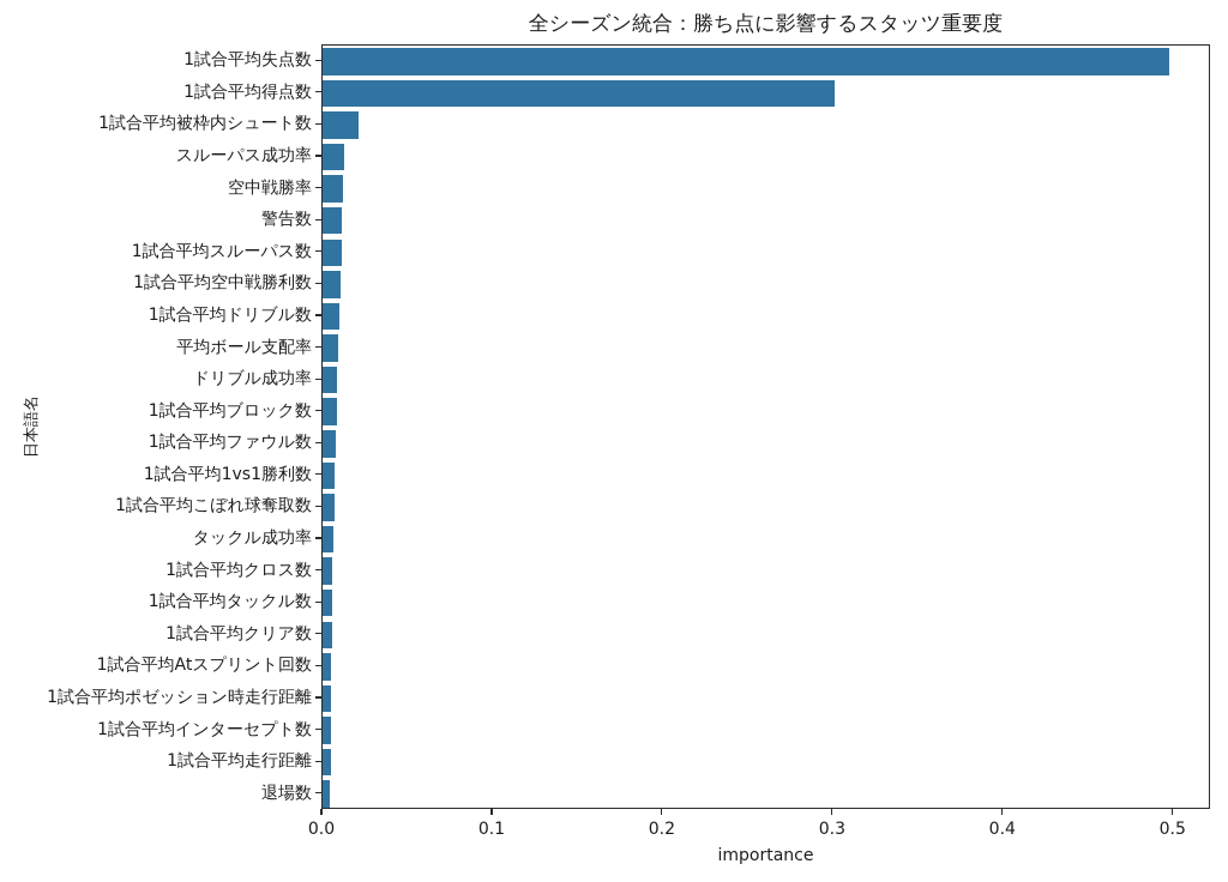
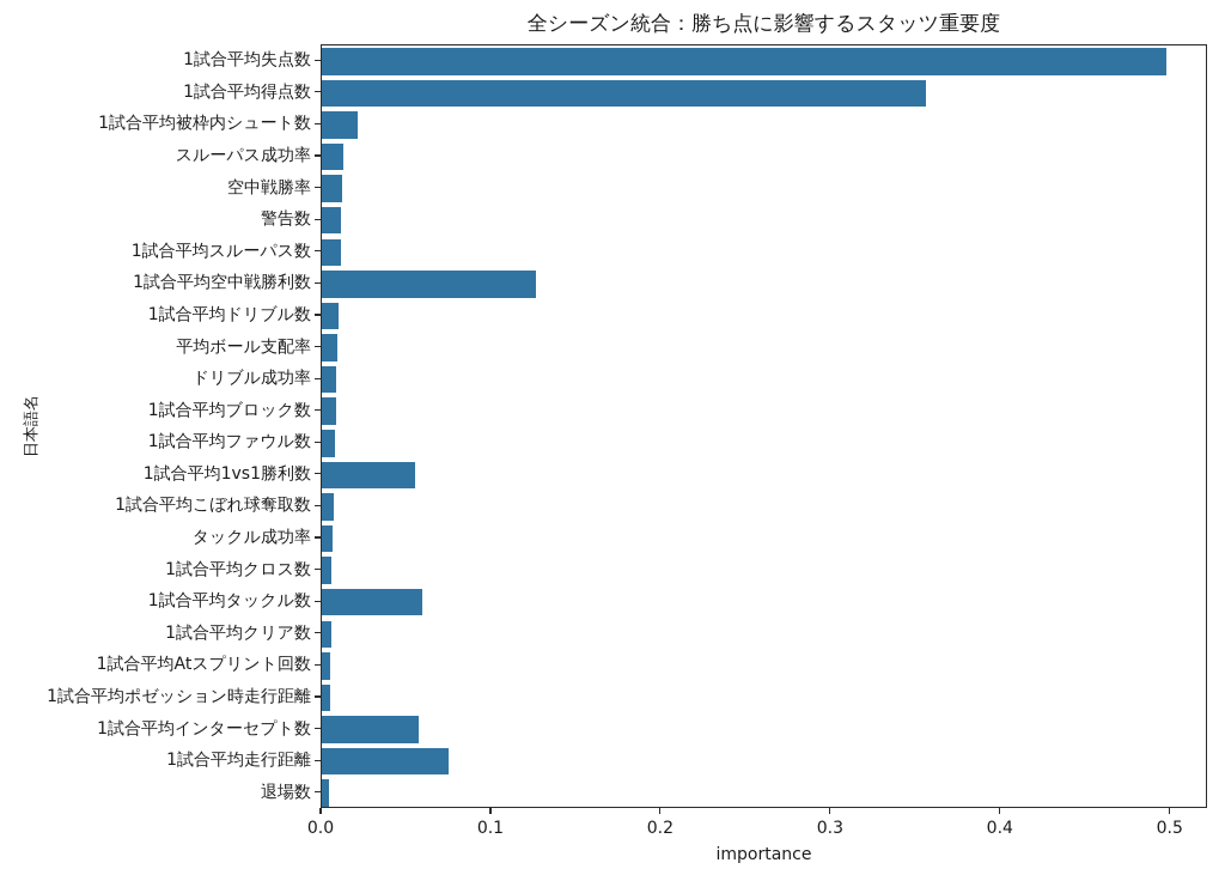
1試合平均得点数: 0.301 -> 0.356
1試合平均空中戦勝利数: 0.011 -> 0.126
1試合平均1vs1勝利数: 0.007 -> 0.055
1試合平均タックル数: 0.005 -> 0.059
1試合平均インターセプト数: 0.005 -> 0.057
1試合平均走行距離: 0.005 -> 0.075
